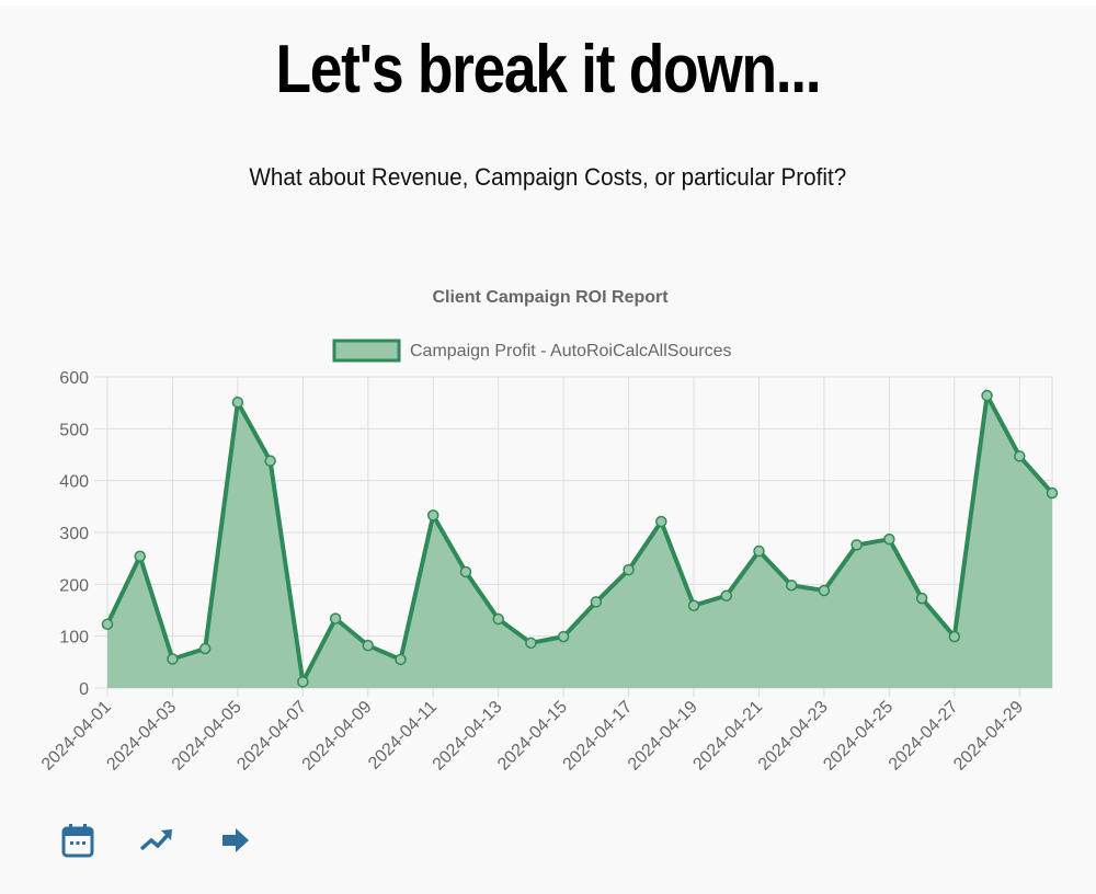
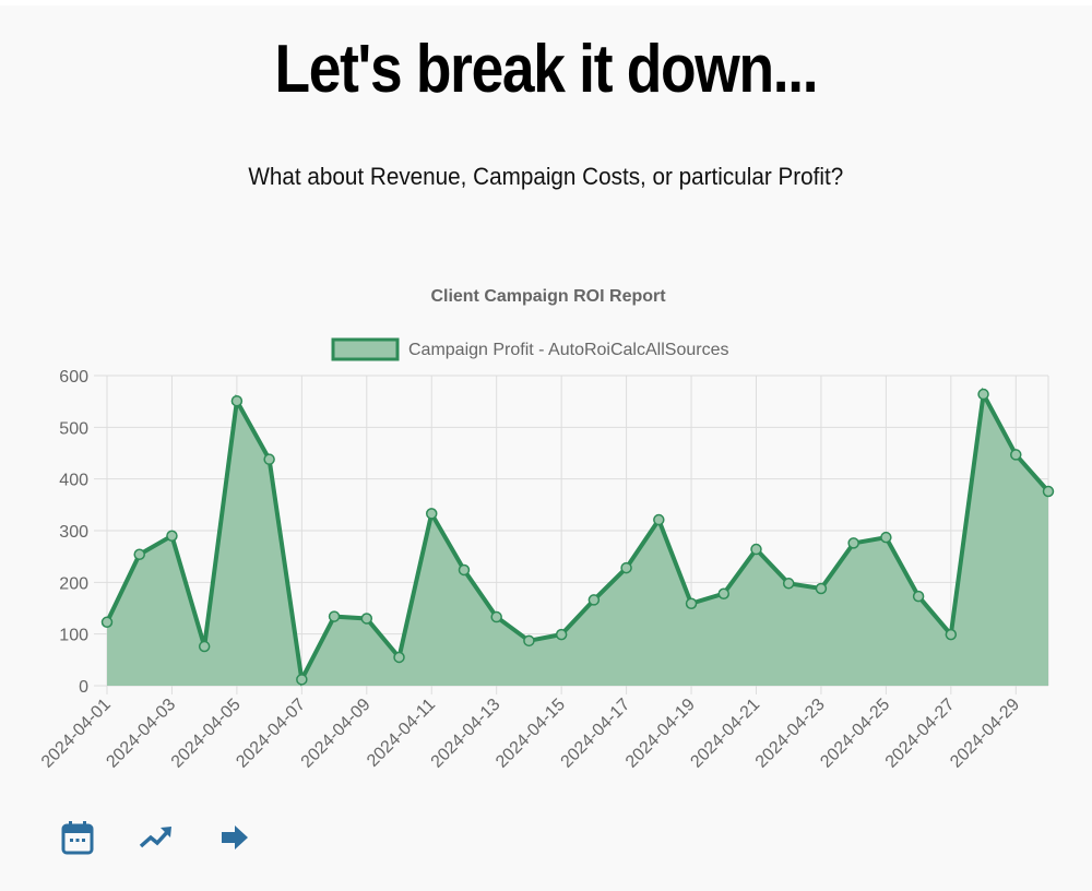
2024-04-03: 60 -> 290
2024-04-09: 80 -> 130
